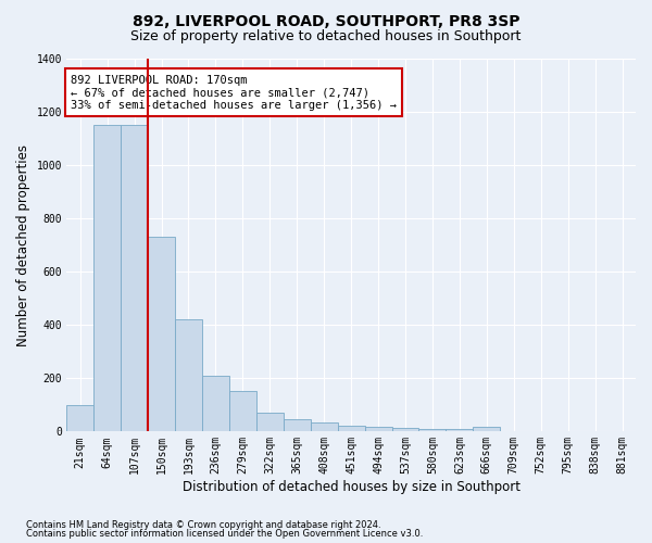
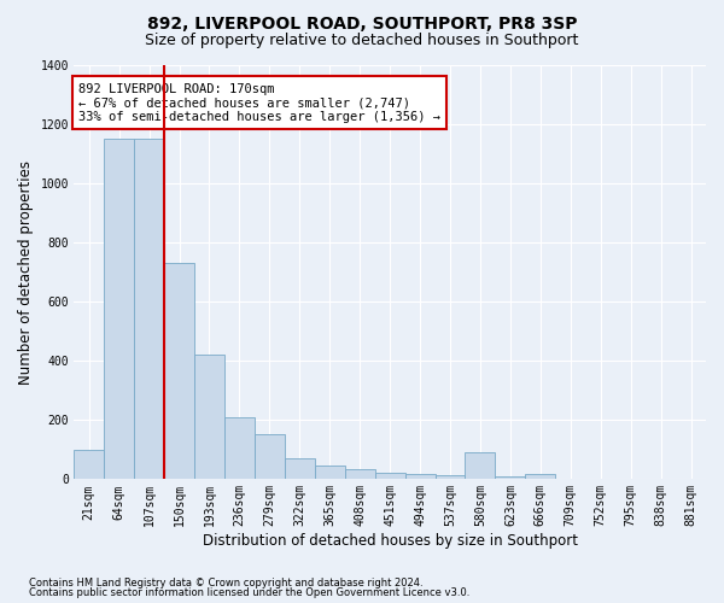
580sqm: 10 -> 90
